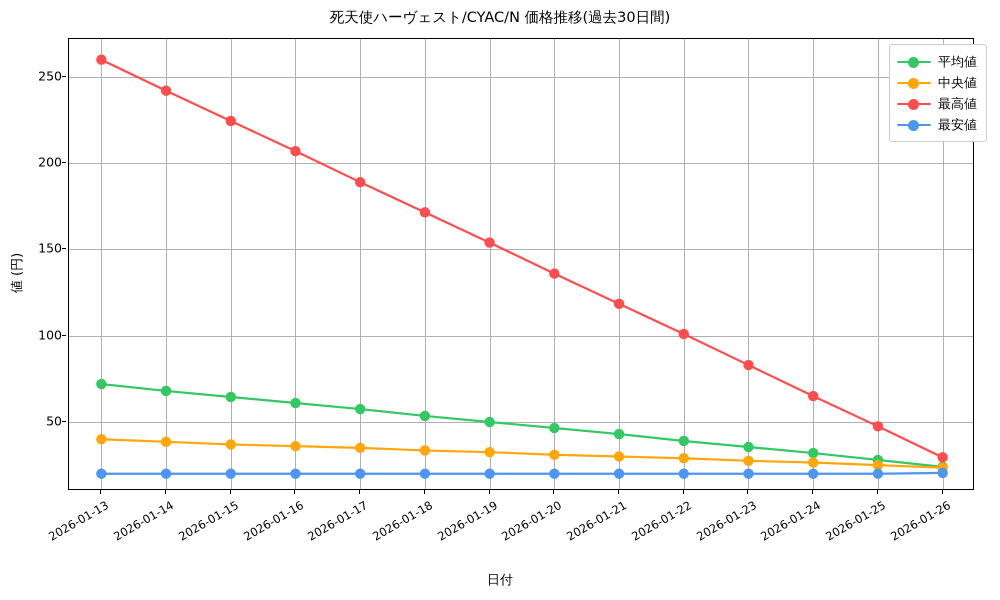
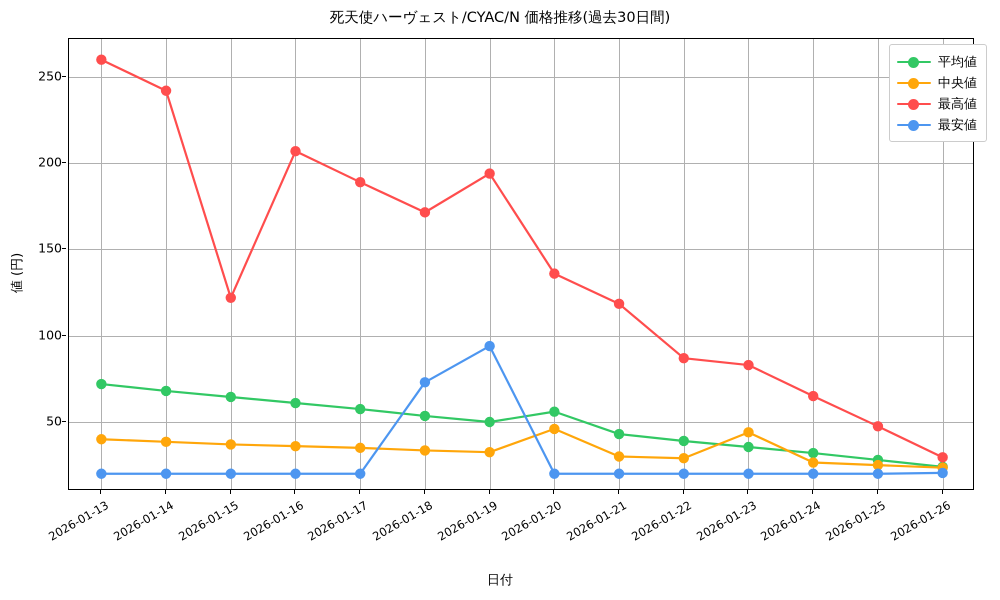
最高値/2026-01-15: 224 -> 122
最安値/2026-01-18: 20 -> 73
最高値/2026-01-19: 154 -> 194
最安値/2026-01-19: 20 -> 94
平均値/2026-01-20: 46 -> 56
中央値/2026-01-20: 31 -> 46
最高値/2026-01-22: 101 -> 87
中央値/2026-01-23: 28 -> 44
